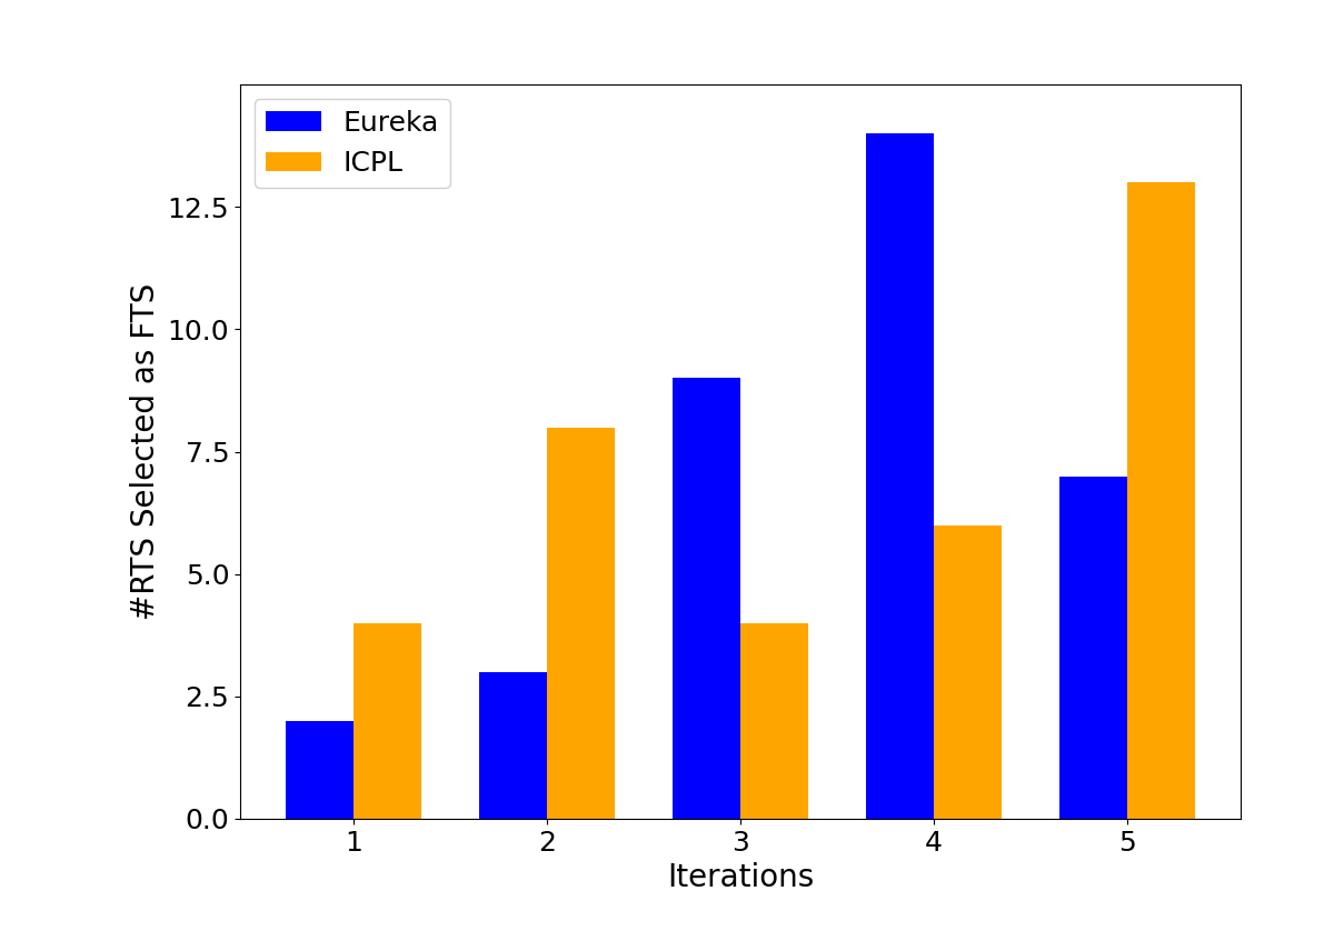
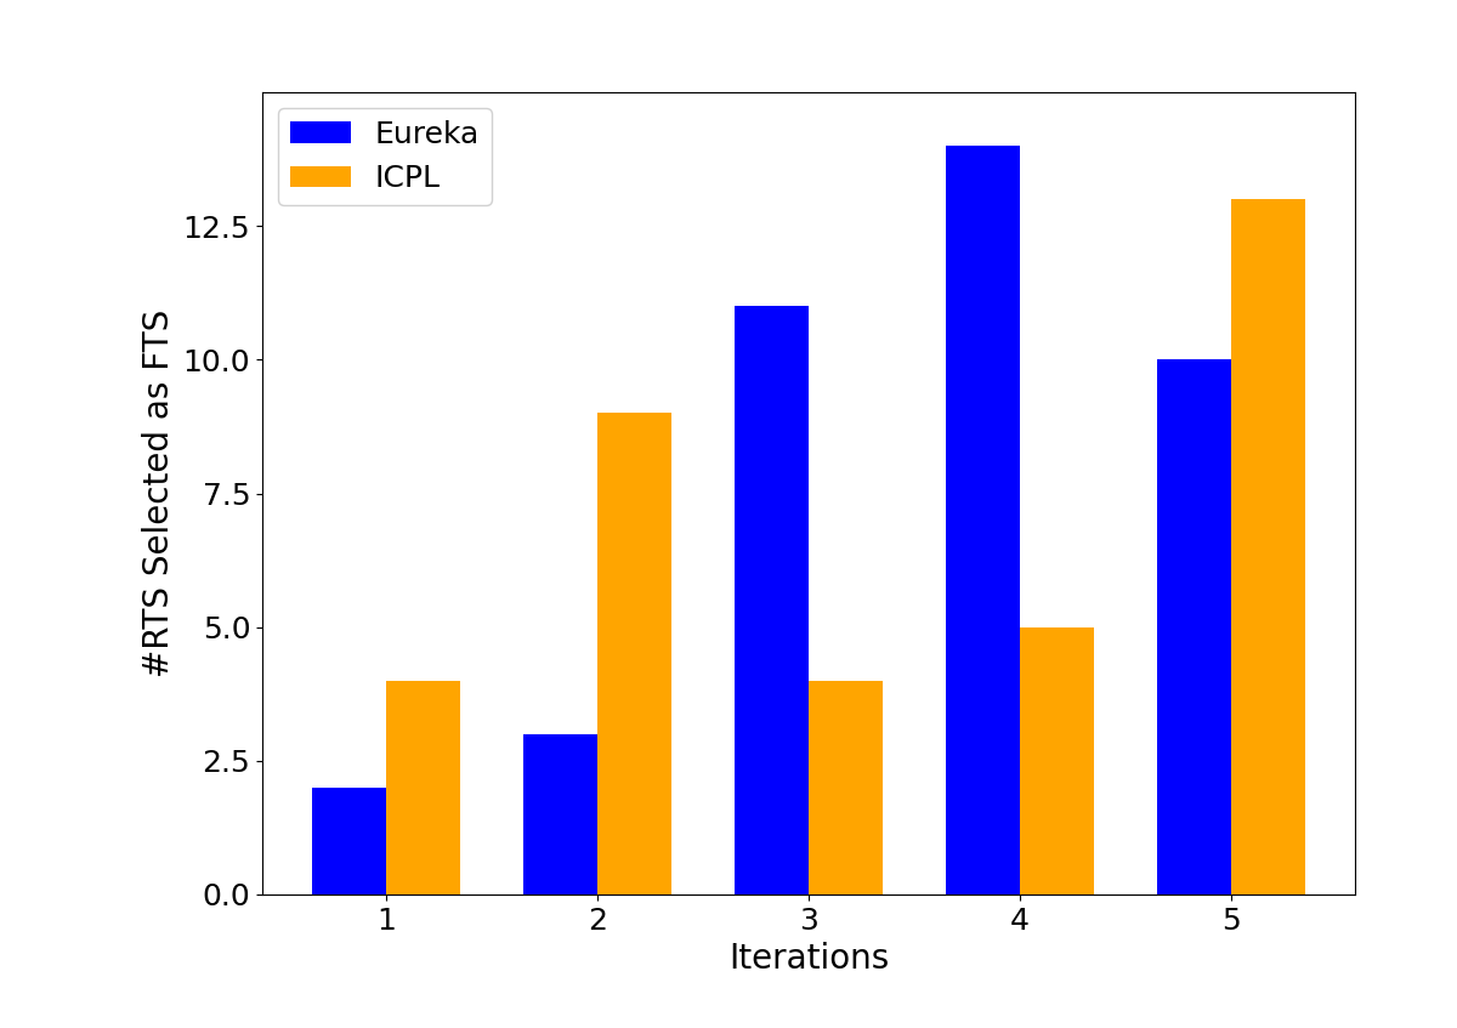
ICPL/2: 8 -> 9
Eureka/3: 9 -> 11
ICPL/4: 6 -> 5
Eureka/5: 7 -> 10
